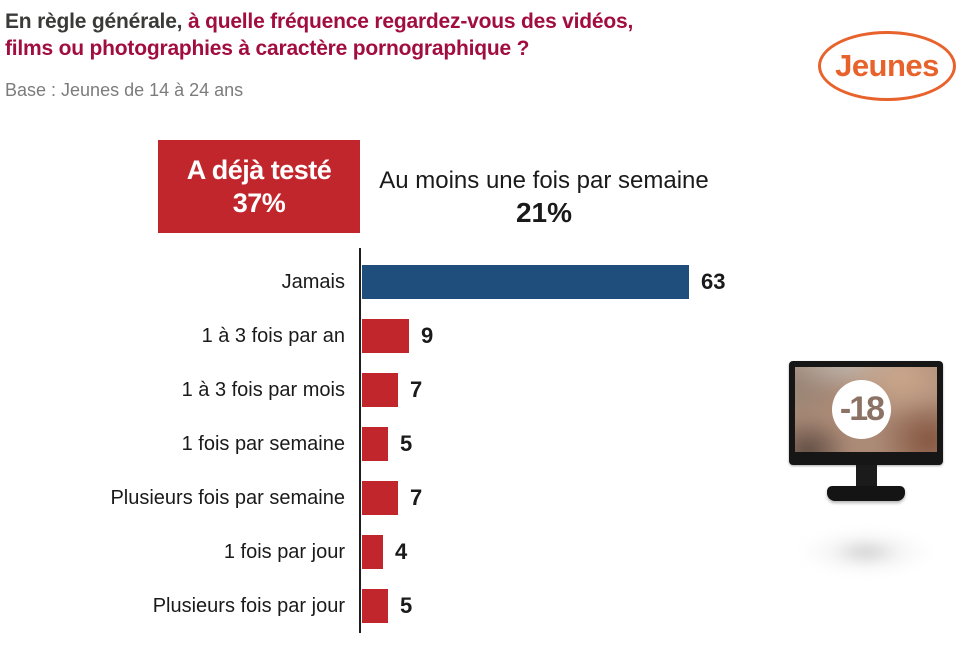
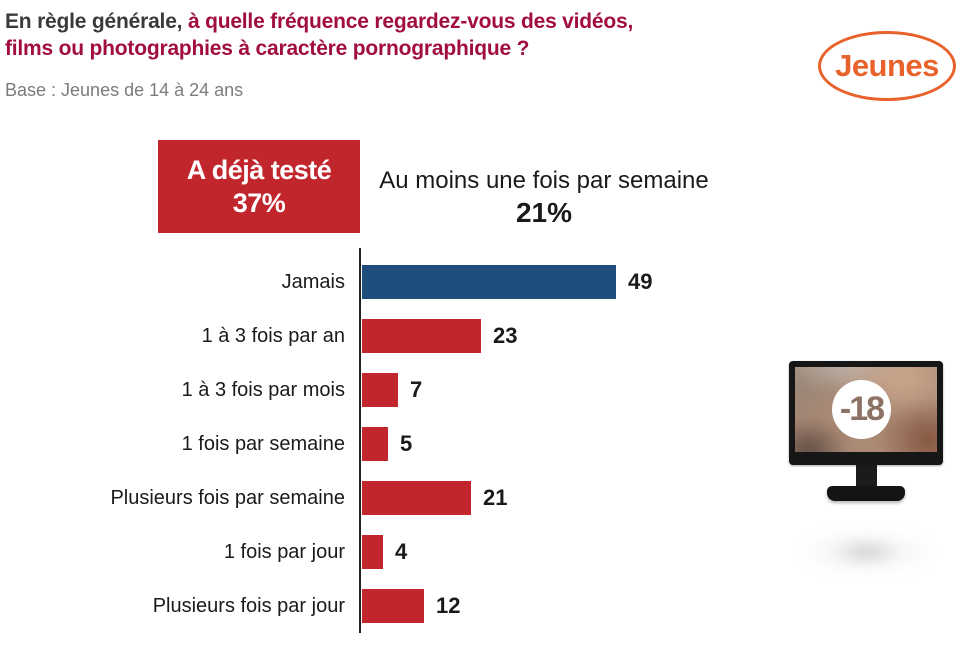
Jamais: 63 -> 49
1 à 3 fois par an: 9 -> 23
Plusieurs fois par semaine: 7 -> 21
Plusieurs fois par jour: 5 -> 12
